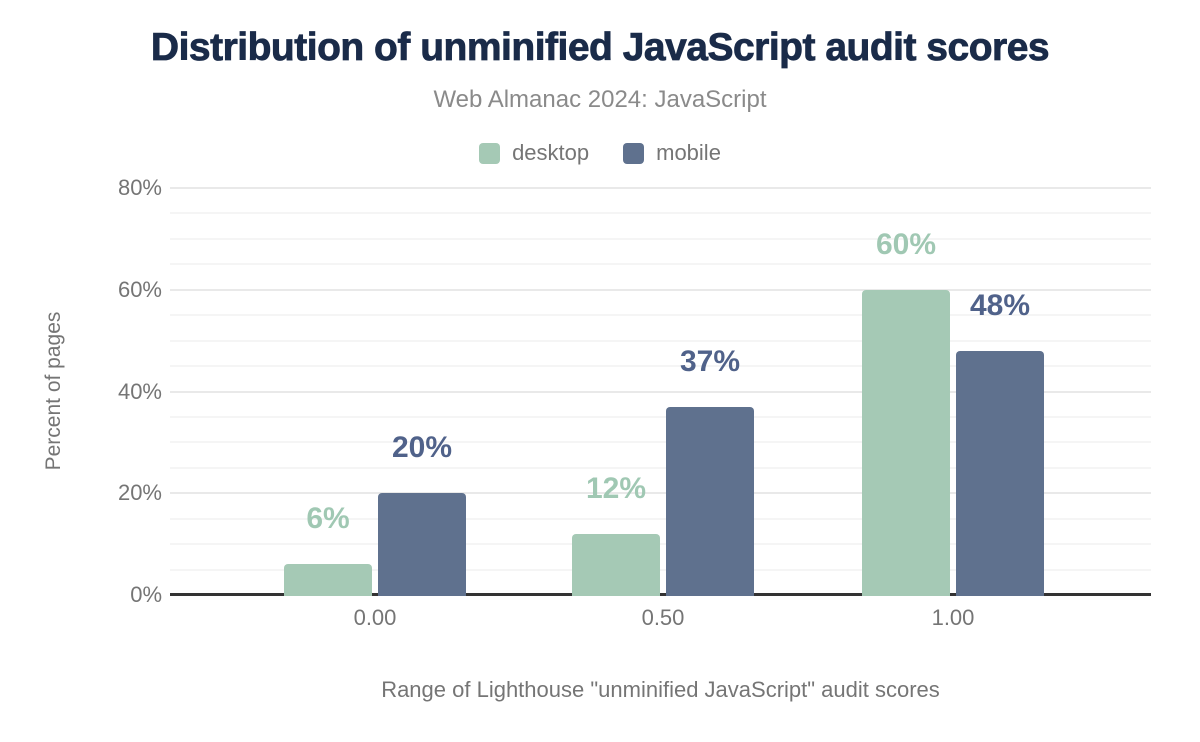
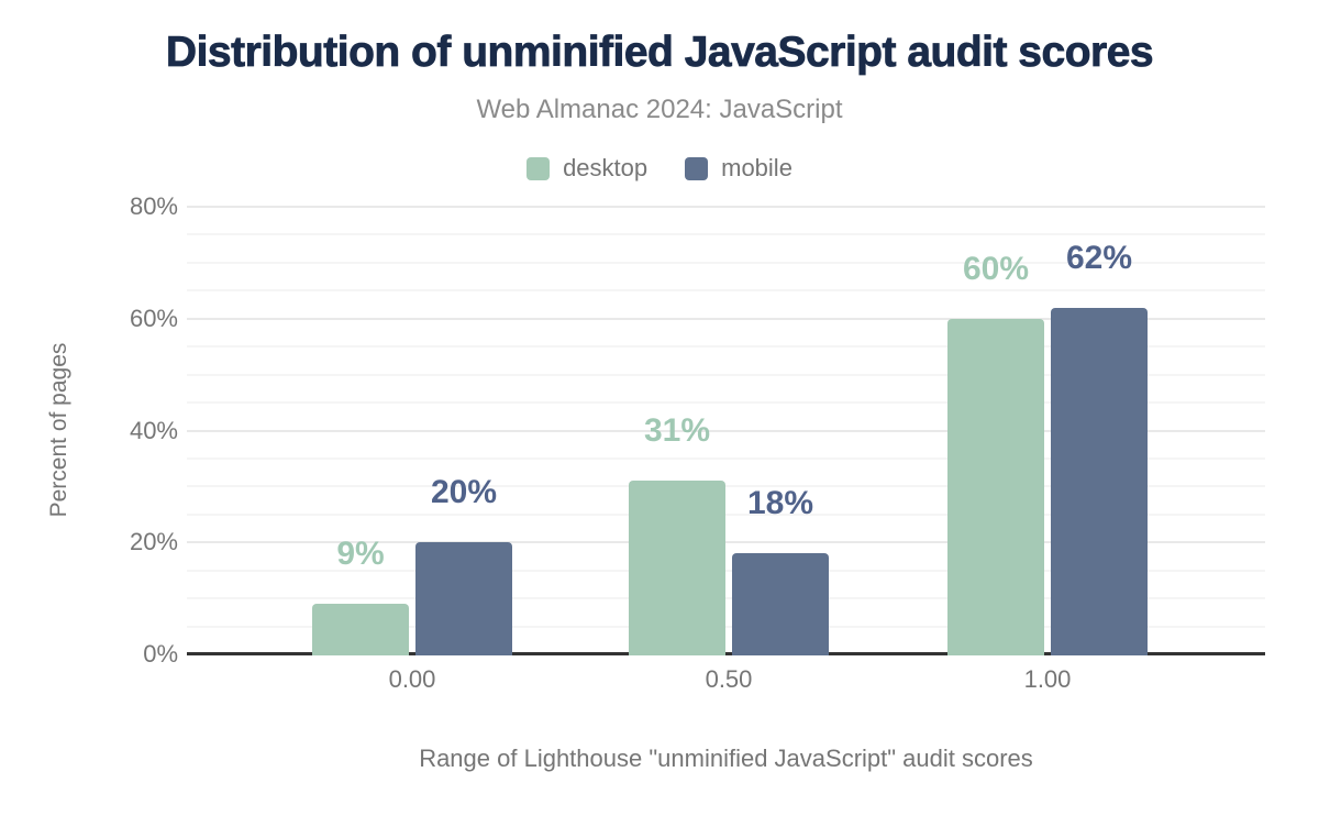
desktop/0.00: 6% -> 9%
desktop/0.50: 12% -> 31%
mobile/0.50: 37% -> 18%
mobile/1.00: 48% -> 62%
